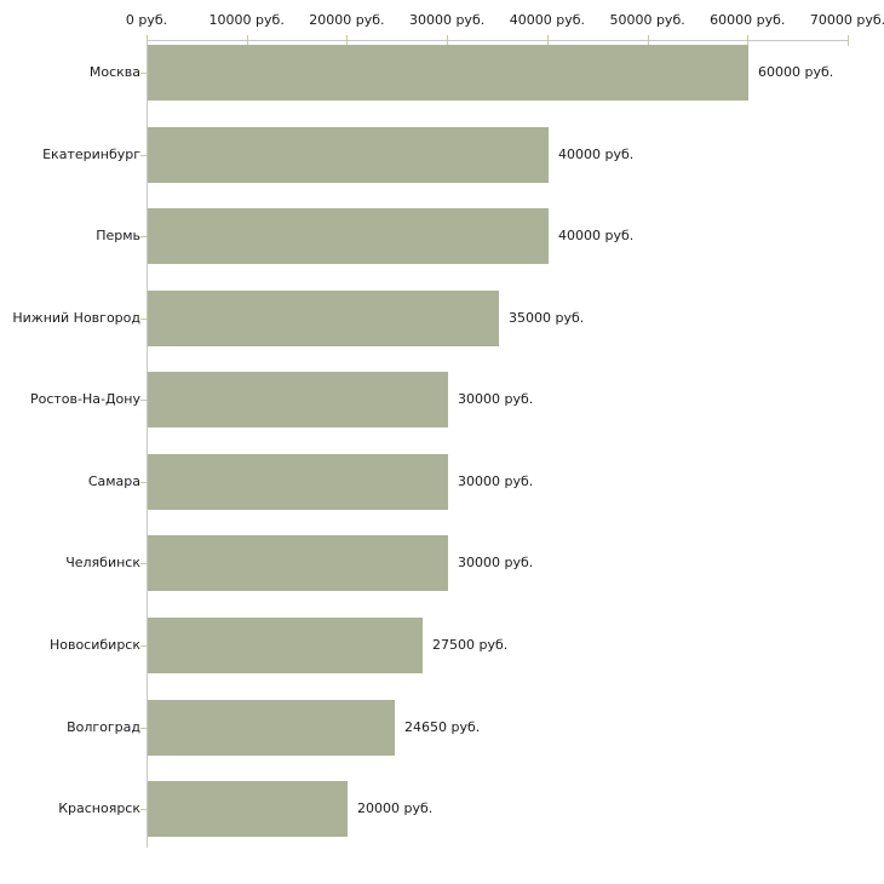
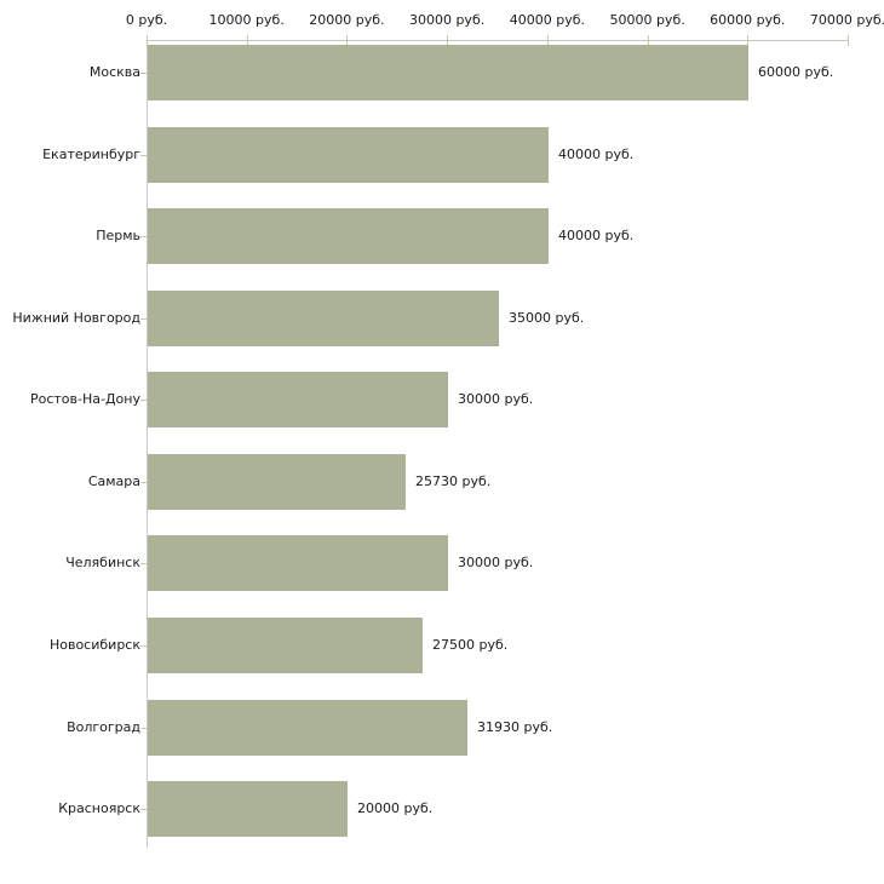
Самара: 30000 -> 25730
Волгоград: 24650 -> 31930
